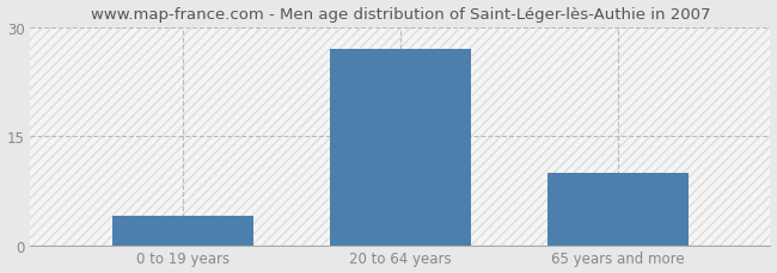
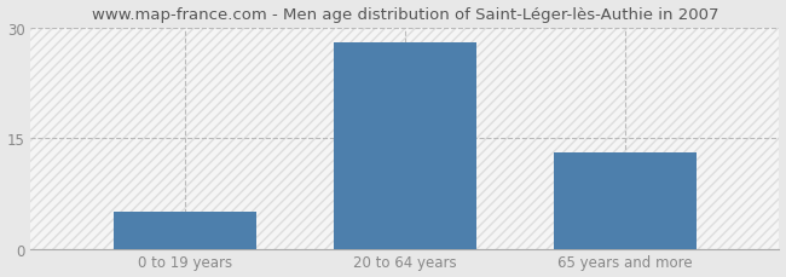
0 to 19 years: 4 -> 5
20 to 64 years: 27 -> 28
65 years and more: 10 -> 13
